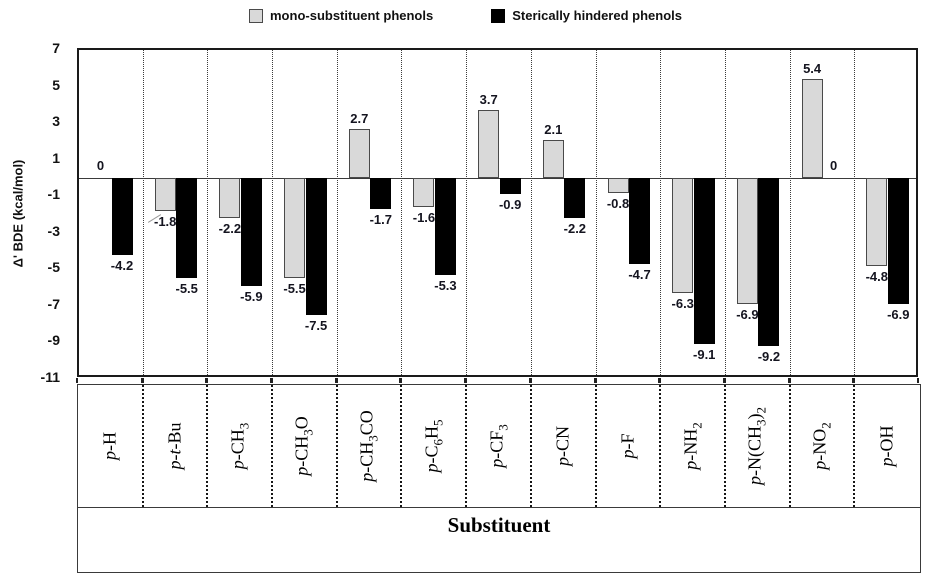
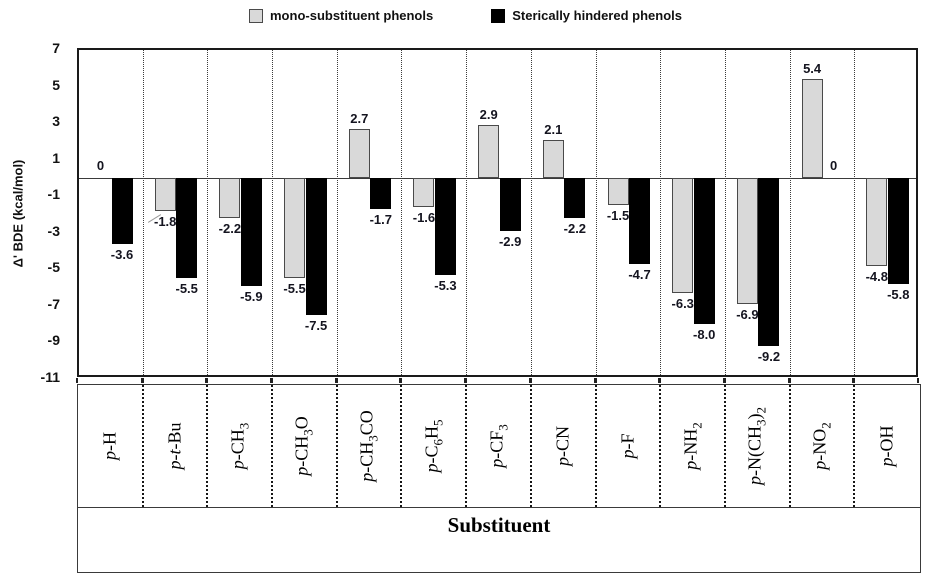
Sterically hindered phenols/p-H: -4.2 -> -3.6
mono-substituent phenols/p-CF3: 3.7 -> 2.9
Sterically hindered phenols/p-CF3: -0.9 -> -2.9
mono-substituent phenols/p-F: -0.8 -> -1.5
Sterically hindered phenols/p-NH2: -9.1 -> -8.0
Sterically hindered phenols/p-OH: -6.9 -> -5.8
